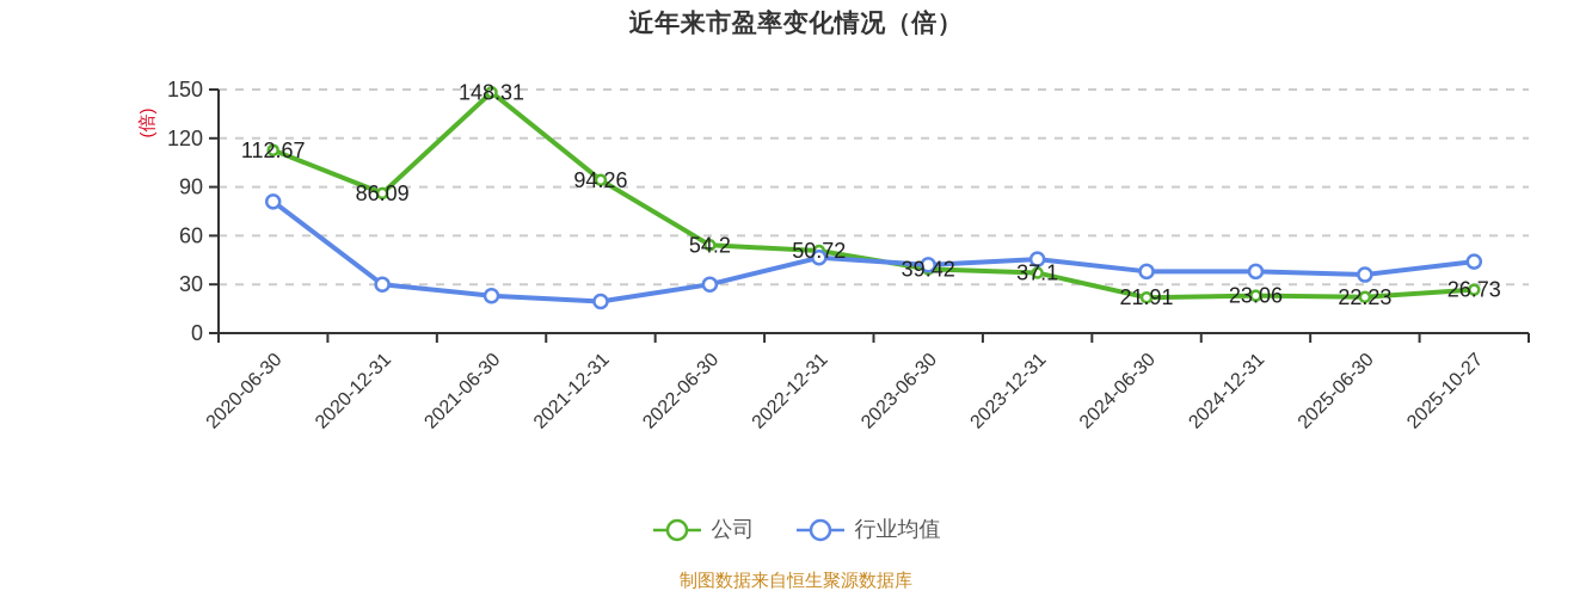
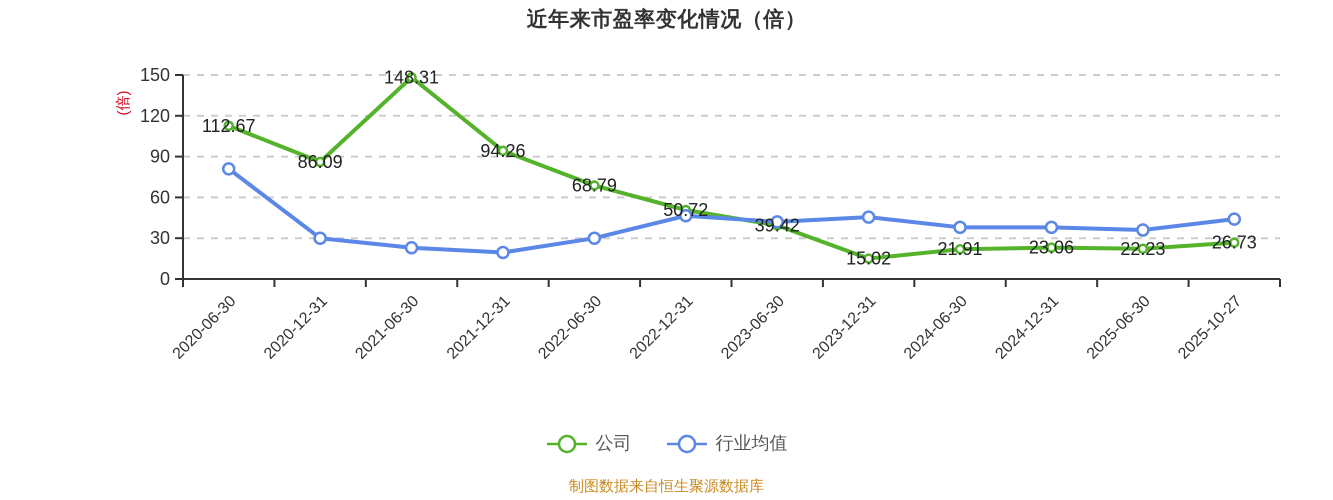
公司/2022-06-30: 54.2 -> 68.79
公司/2023-12-31: 37.1 -> 15.02
